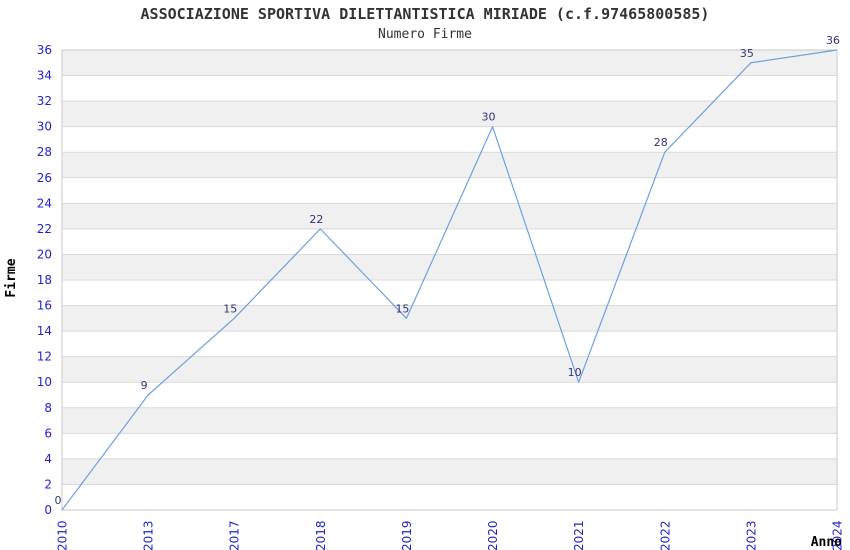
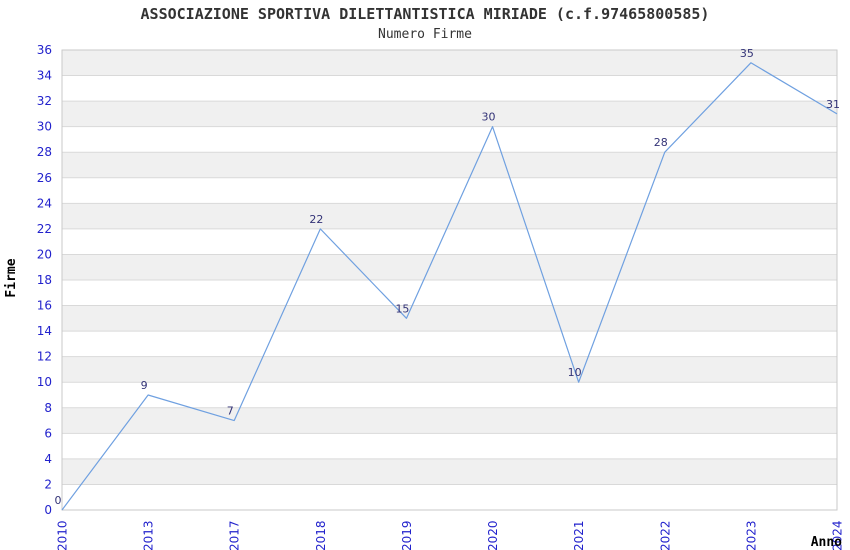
2017: 15 -> 7
2024: 36 -> 31
